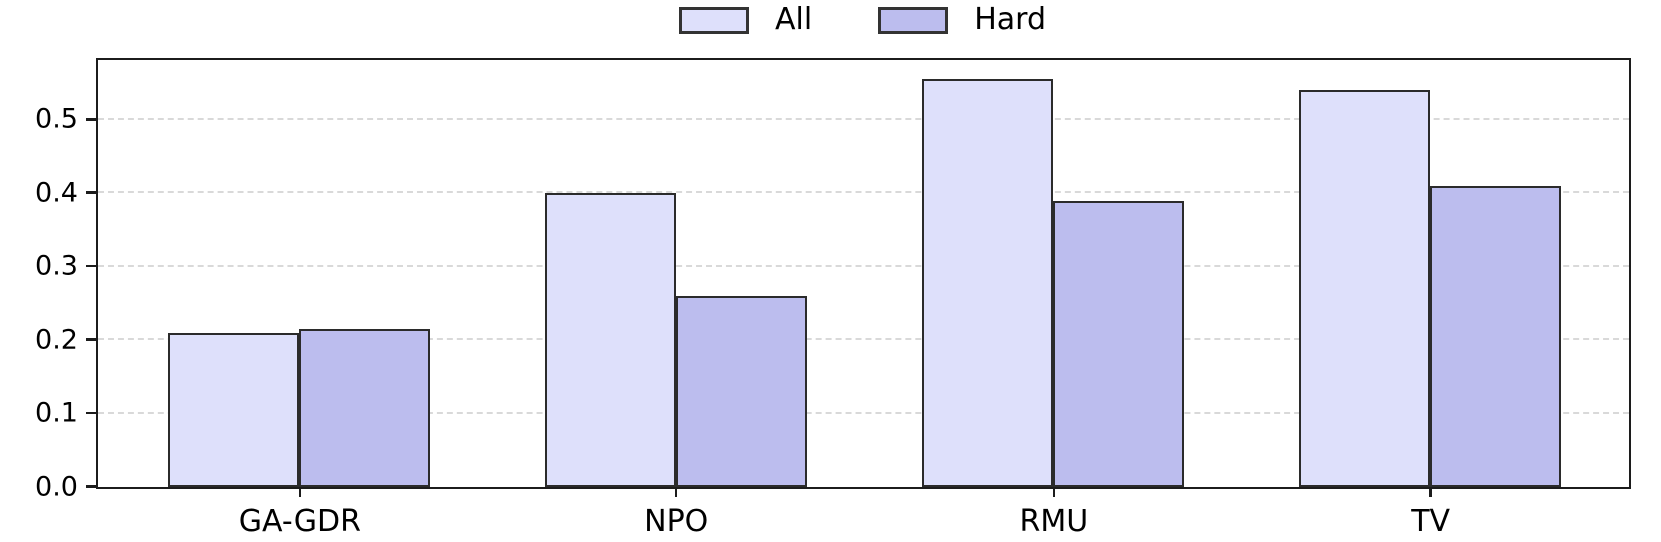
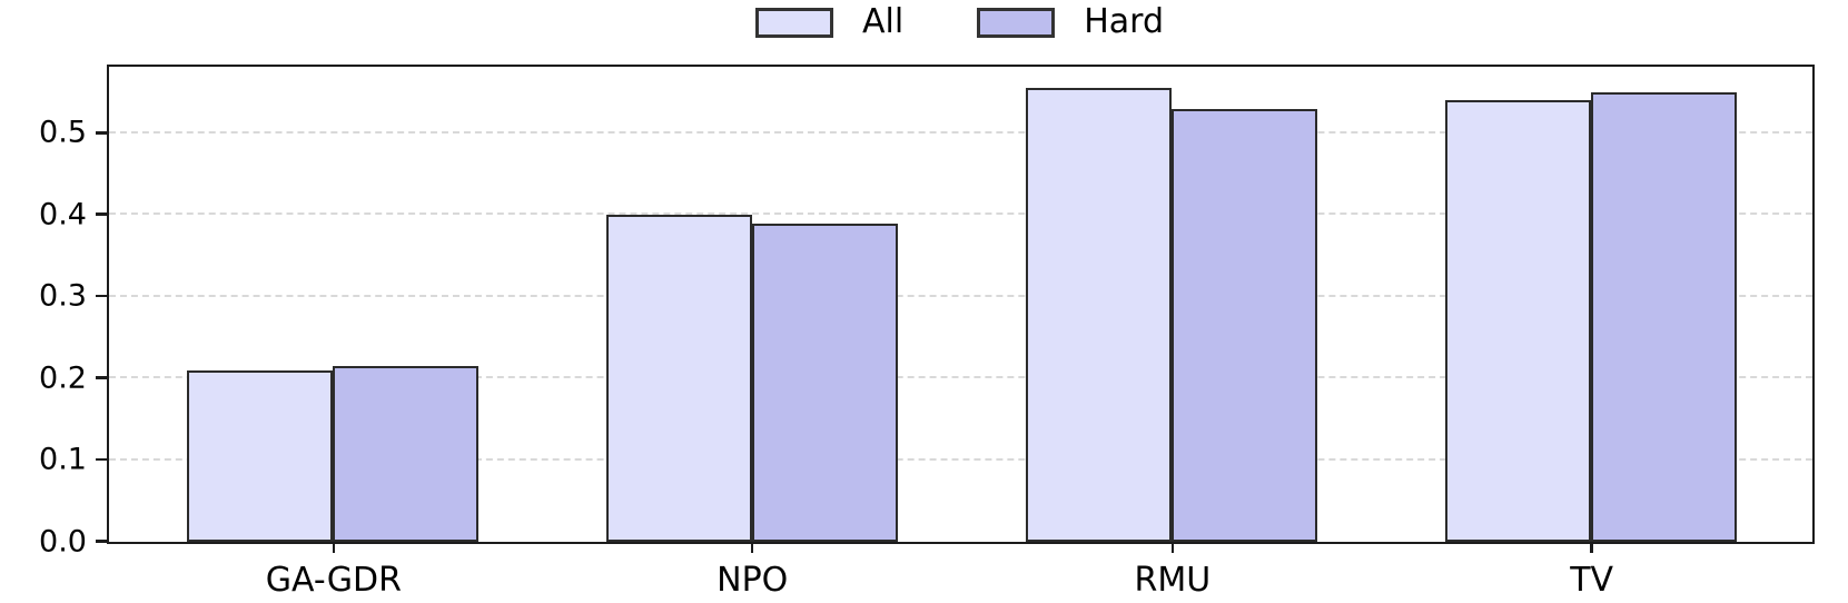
Hard/NPO: 0.26 -> 0.39
Hard/RMU: 0.39 -> 0.53
Hard/TV: 0.41 -> 0.55
